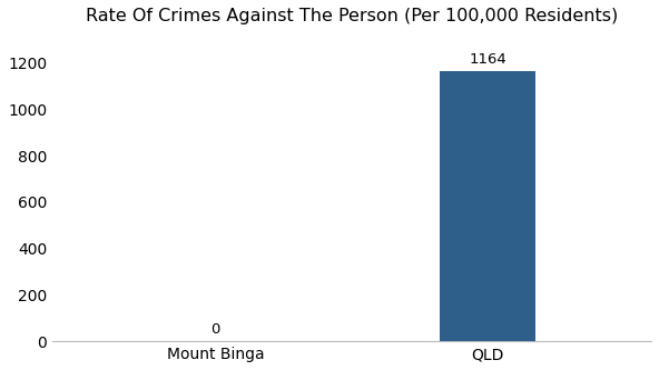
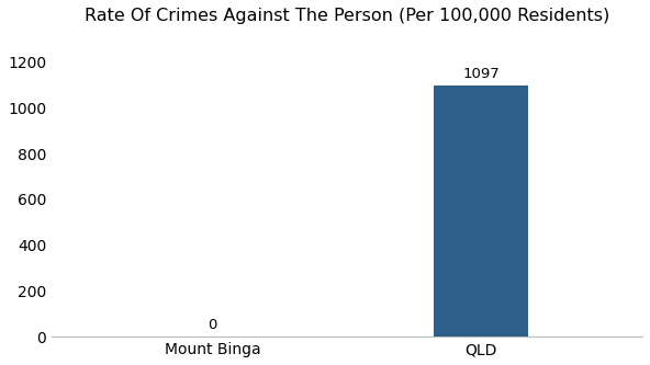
QLD: 1164 -> 1097
